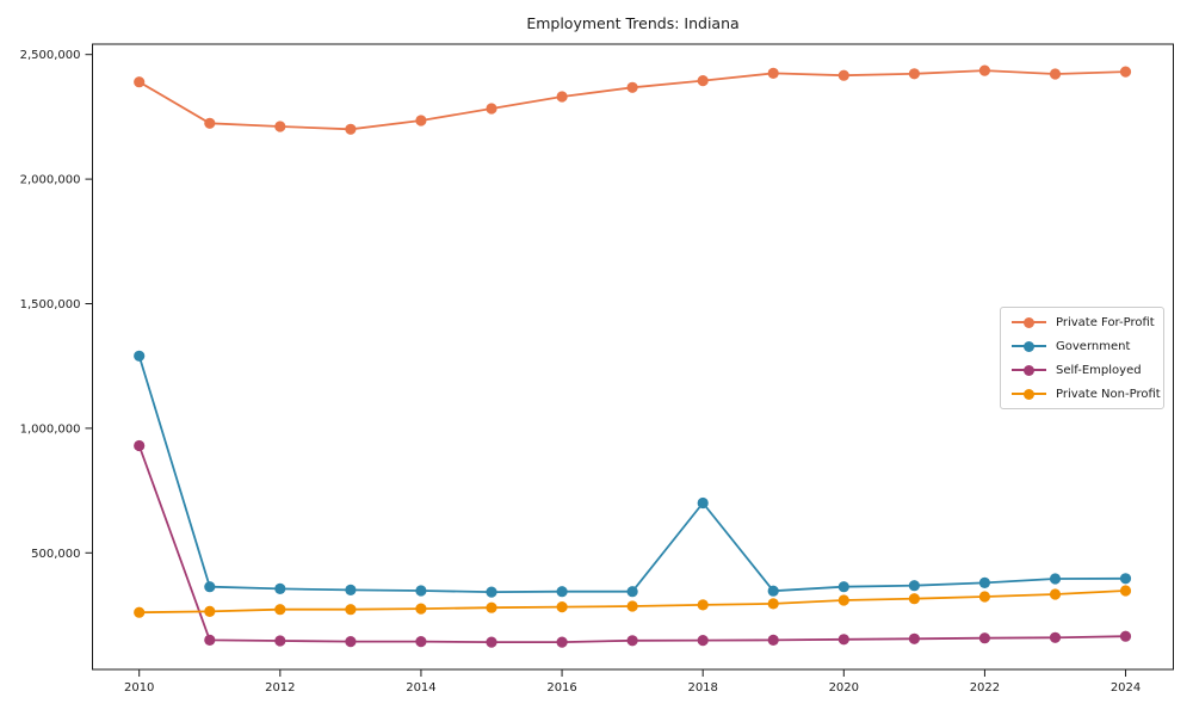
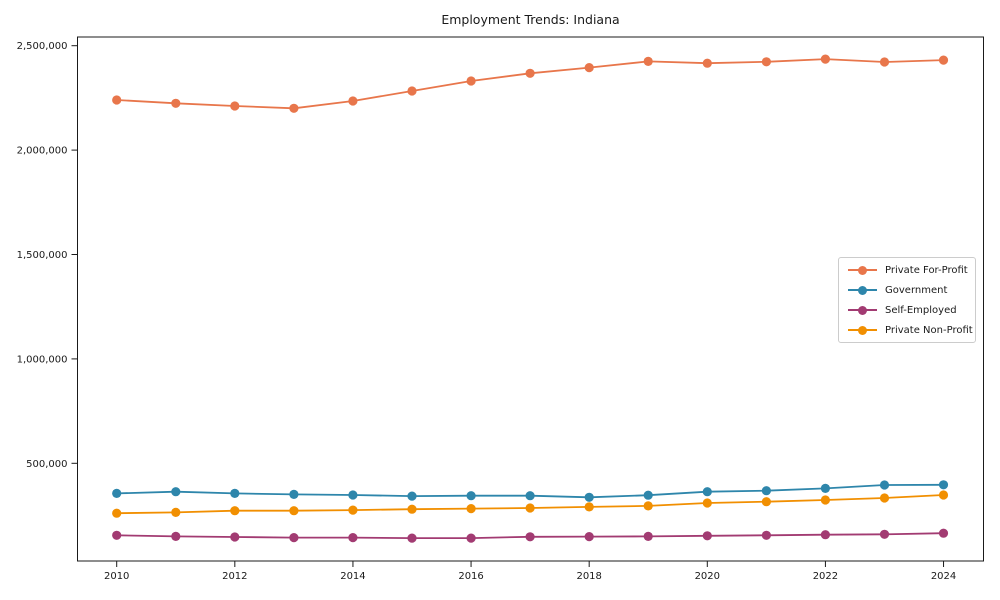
Private For-Profit/2010: 2390000 -> 2240000
Government/2010: 1290000 -> 360000
Self-Employed/2010: 930000 -> 160000
Government/2018: 700000 -> 340000
